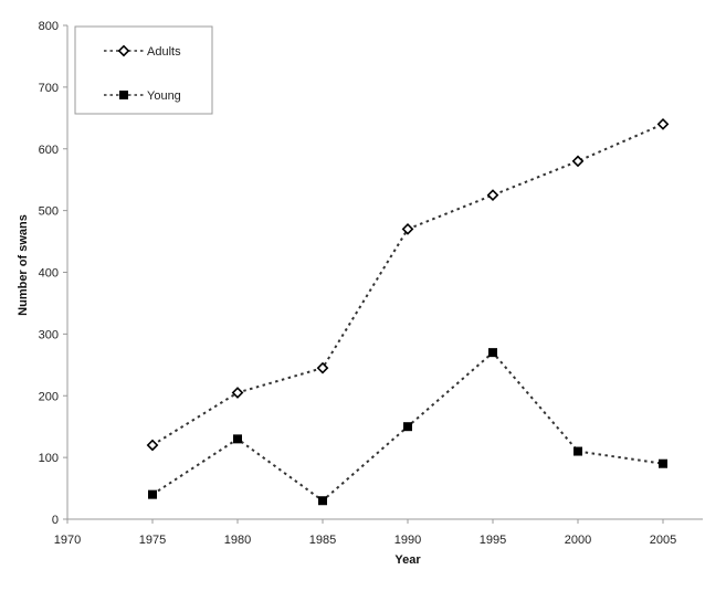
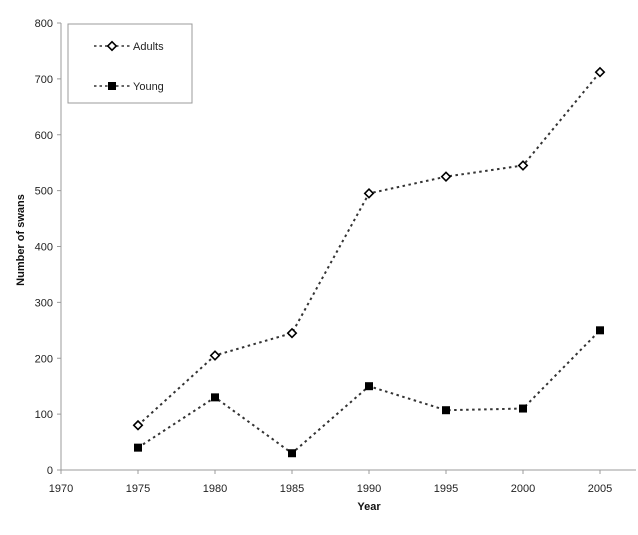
Adults/1975: 120 -> 80
Adults/1990: 470 -> 500
Young/1995: 270 -> 110
Adults/2000: 580 -> 540
Adults/2005: 640 -> 710
Young/2005: 90 -> 250
